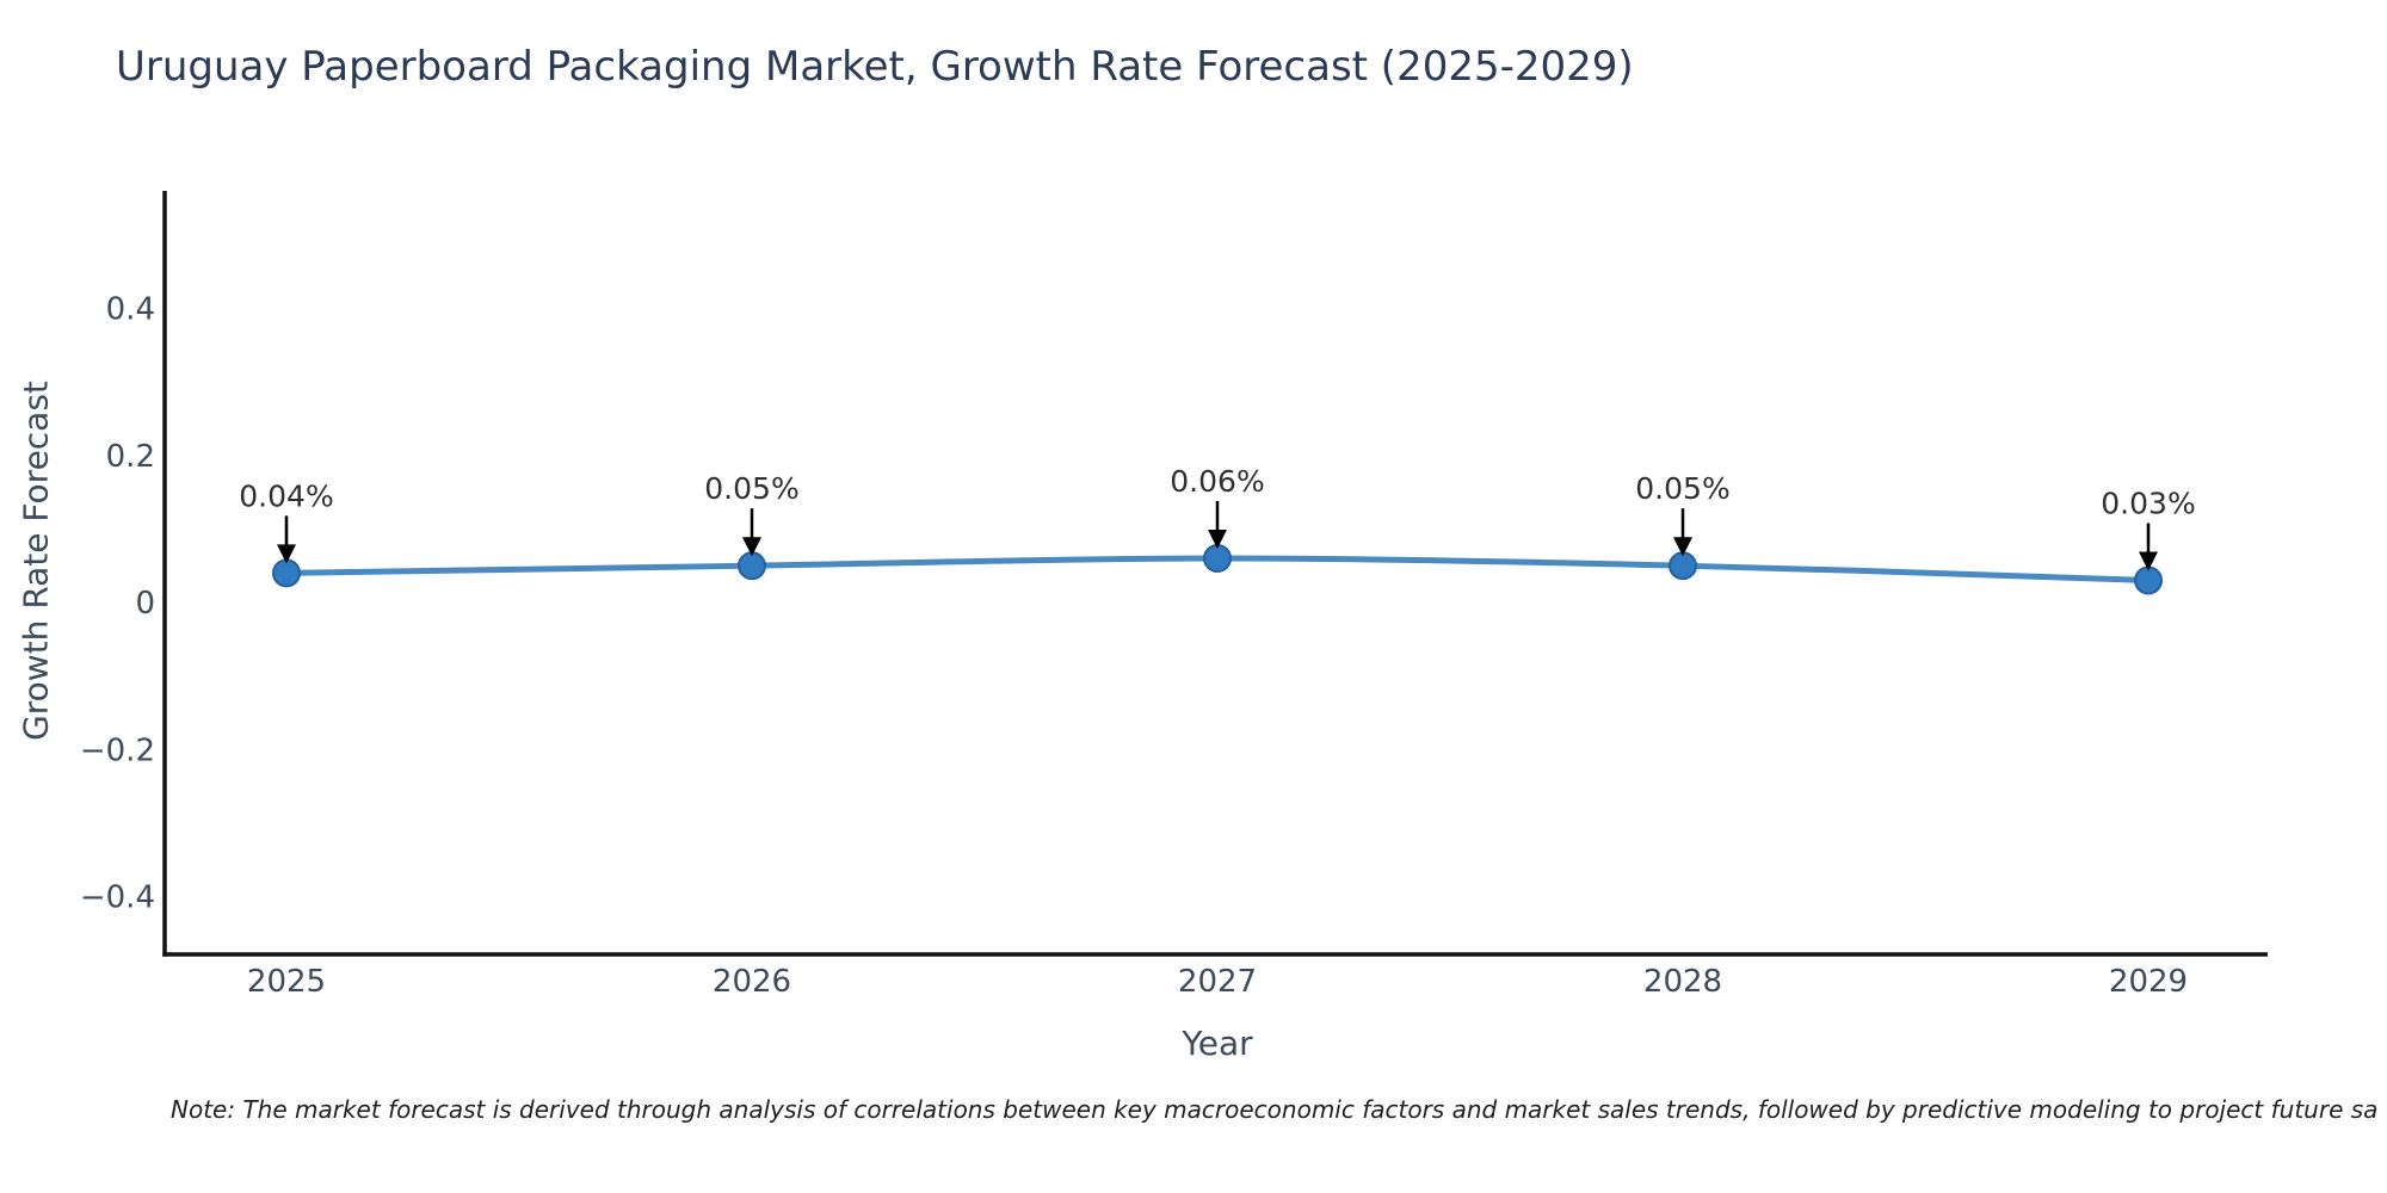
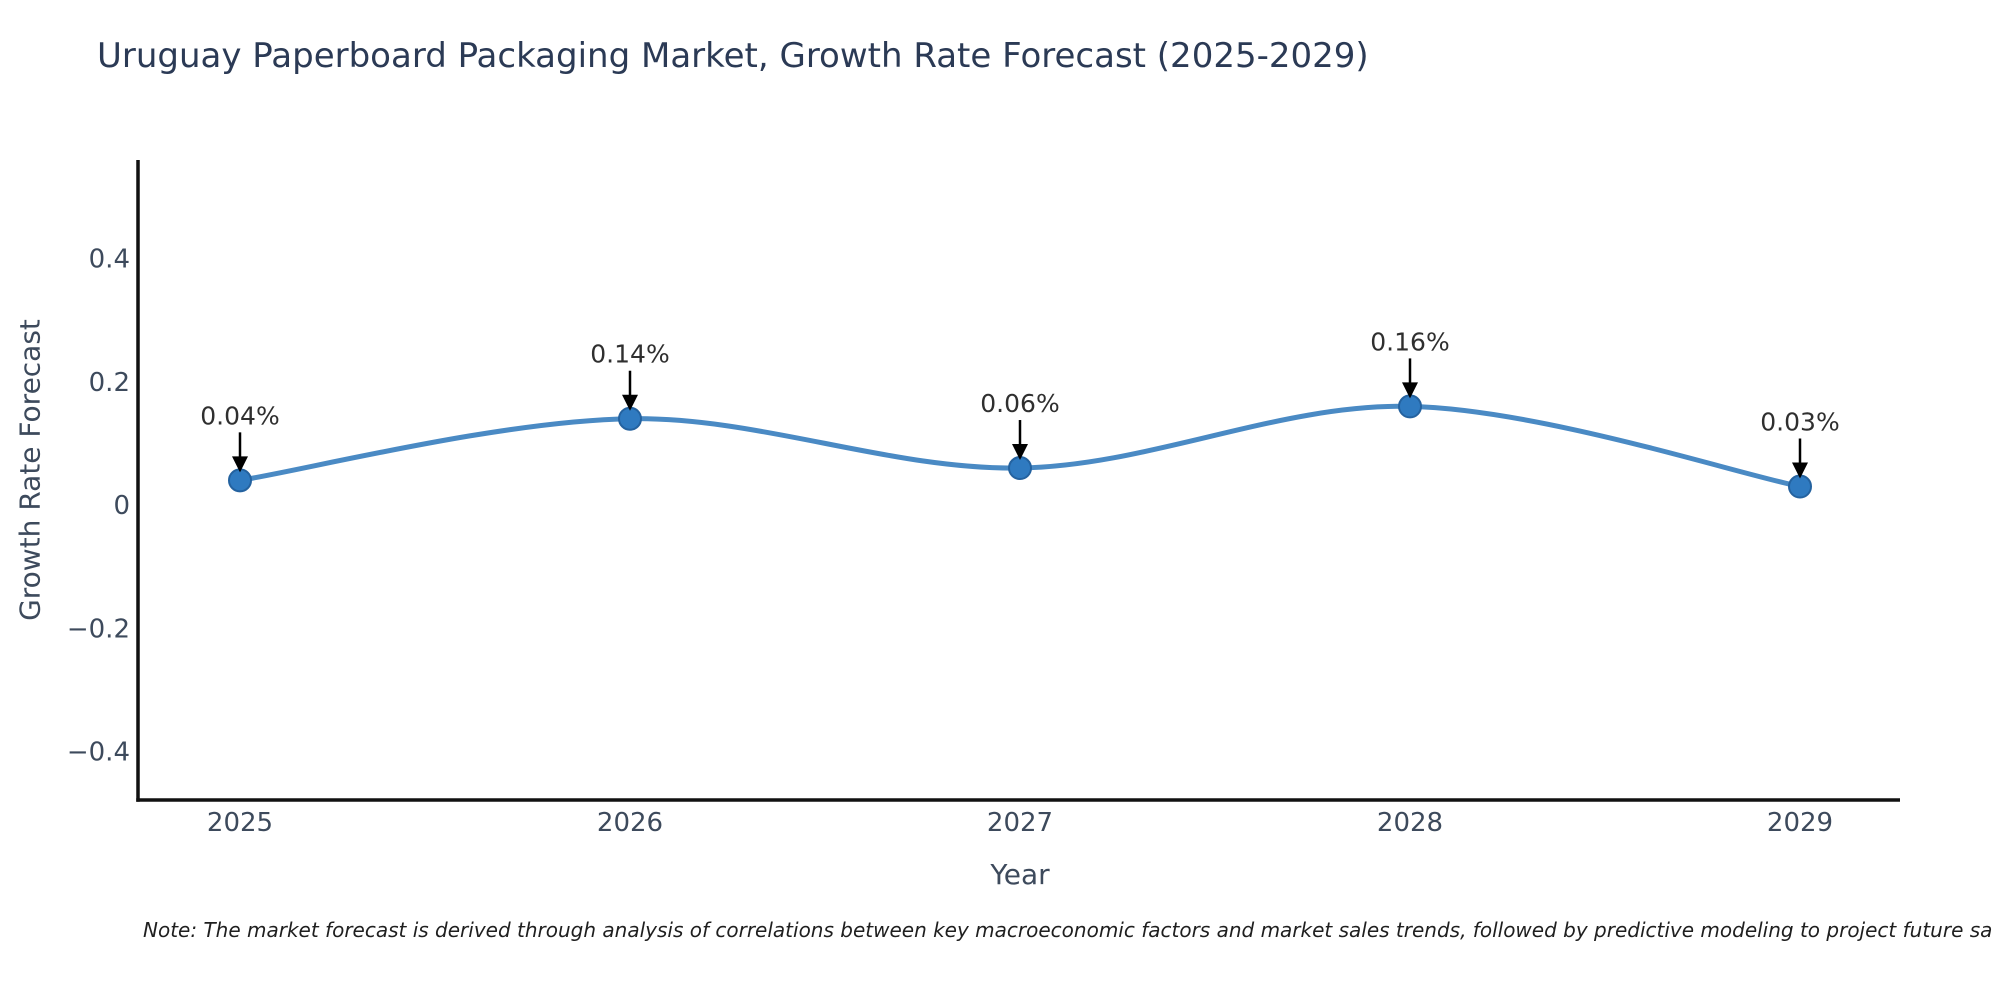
2026: 0.05% -> 0.14%
2028: 0.05% -> 0.16%
